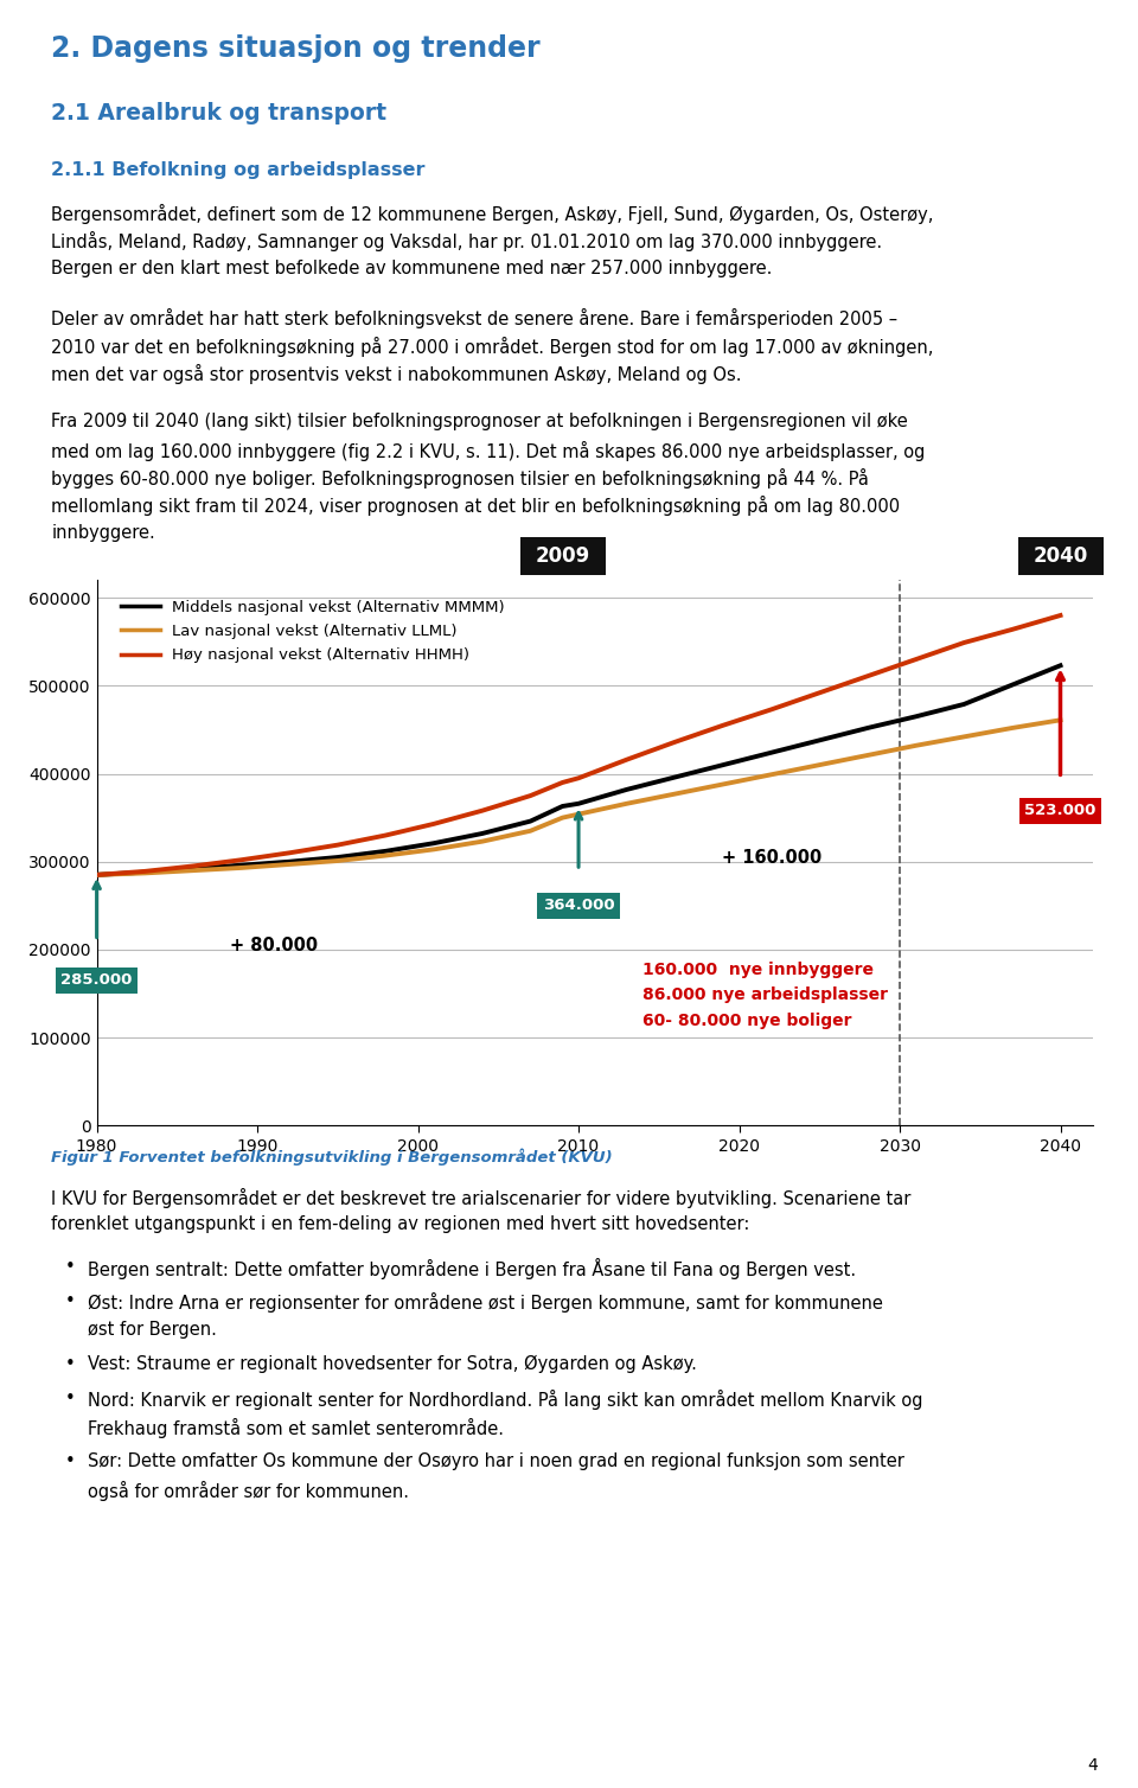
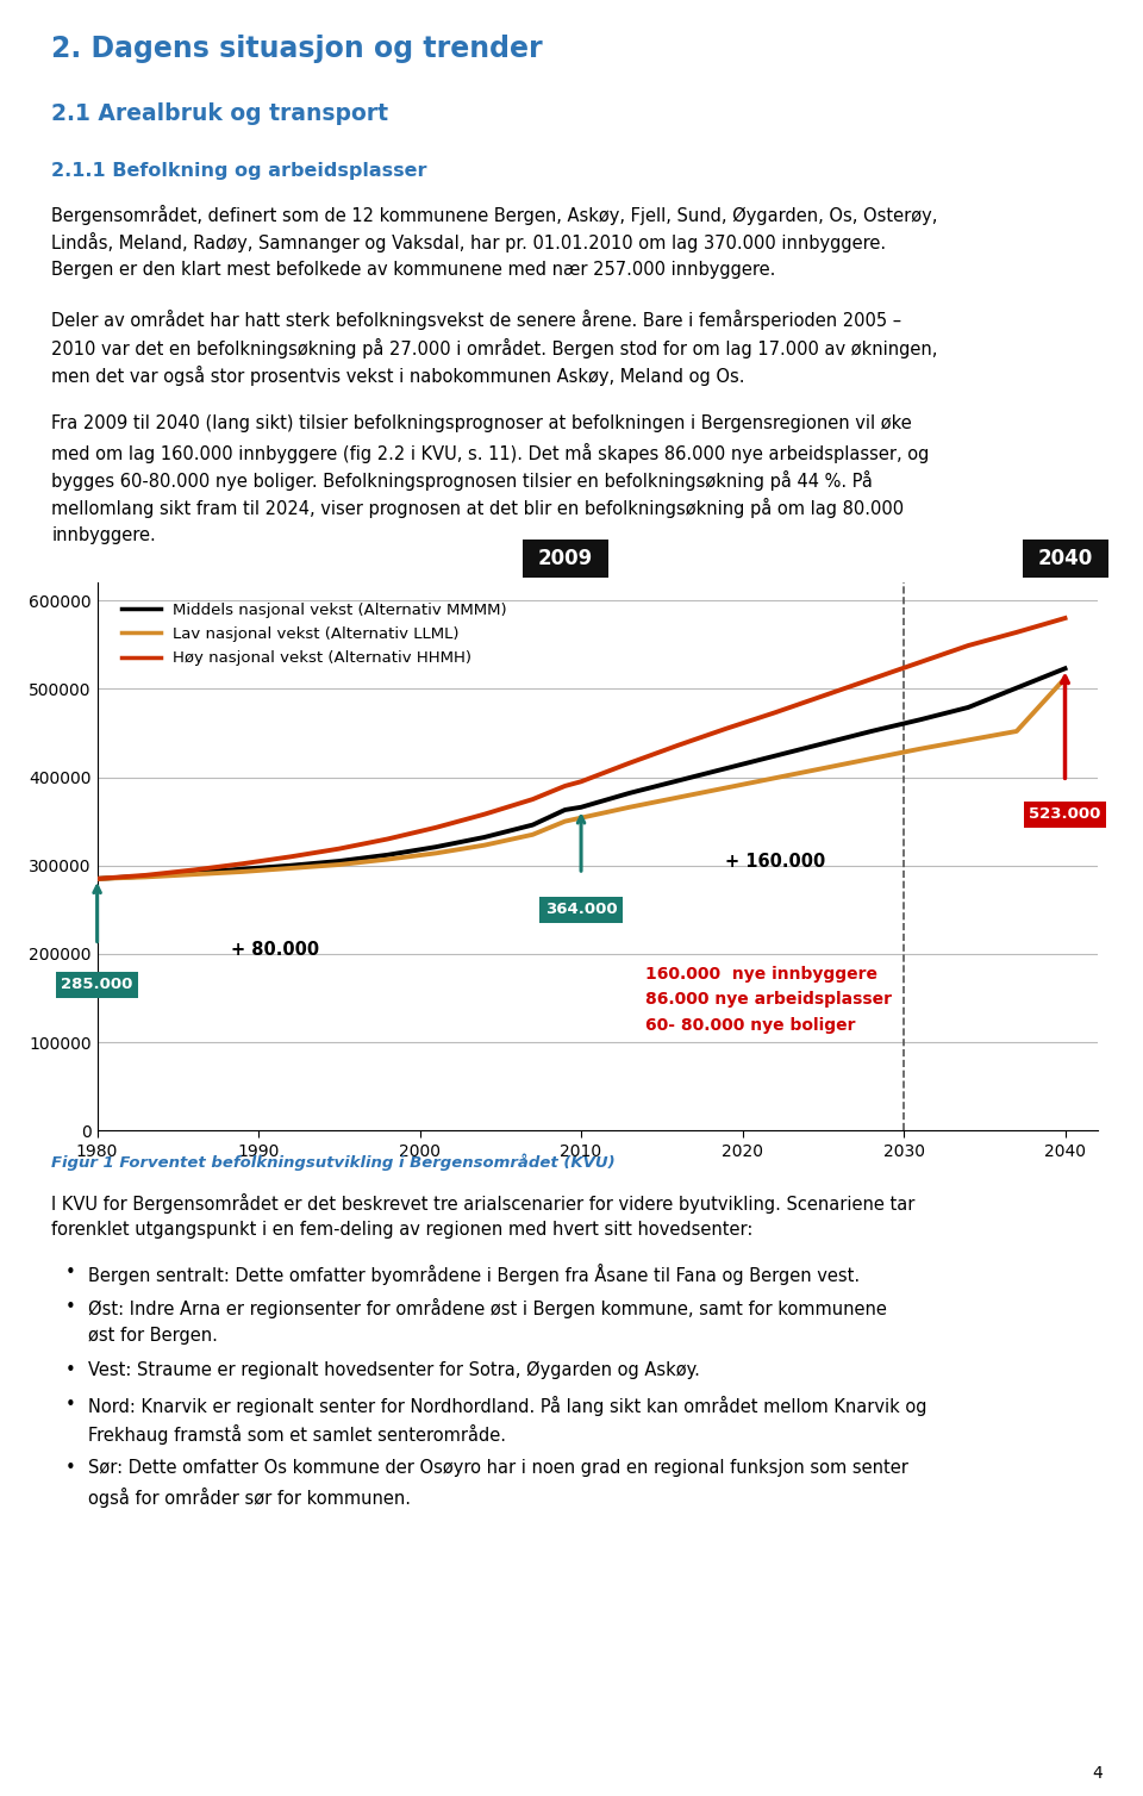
Lav nasjonal vekst (Alternativ LLML)/2040: 461000 -> 512000
